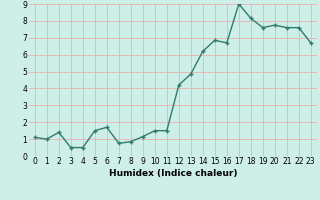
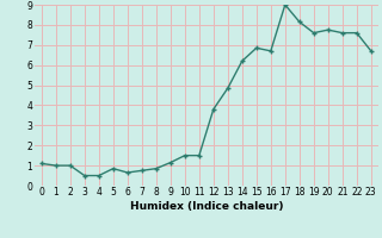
2: 1.4 -> 1.0
5: 1.5 -> 0.8
6: 1.7 -> 0.7
12: 4.2 -> 3.8
